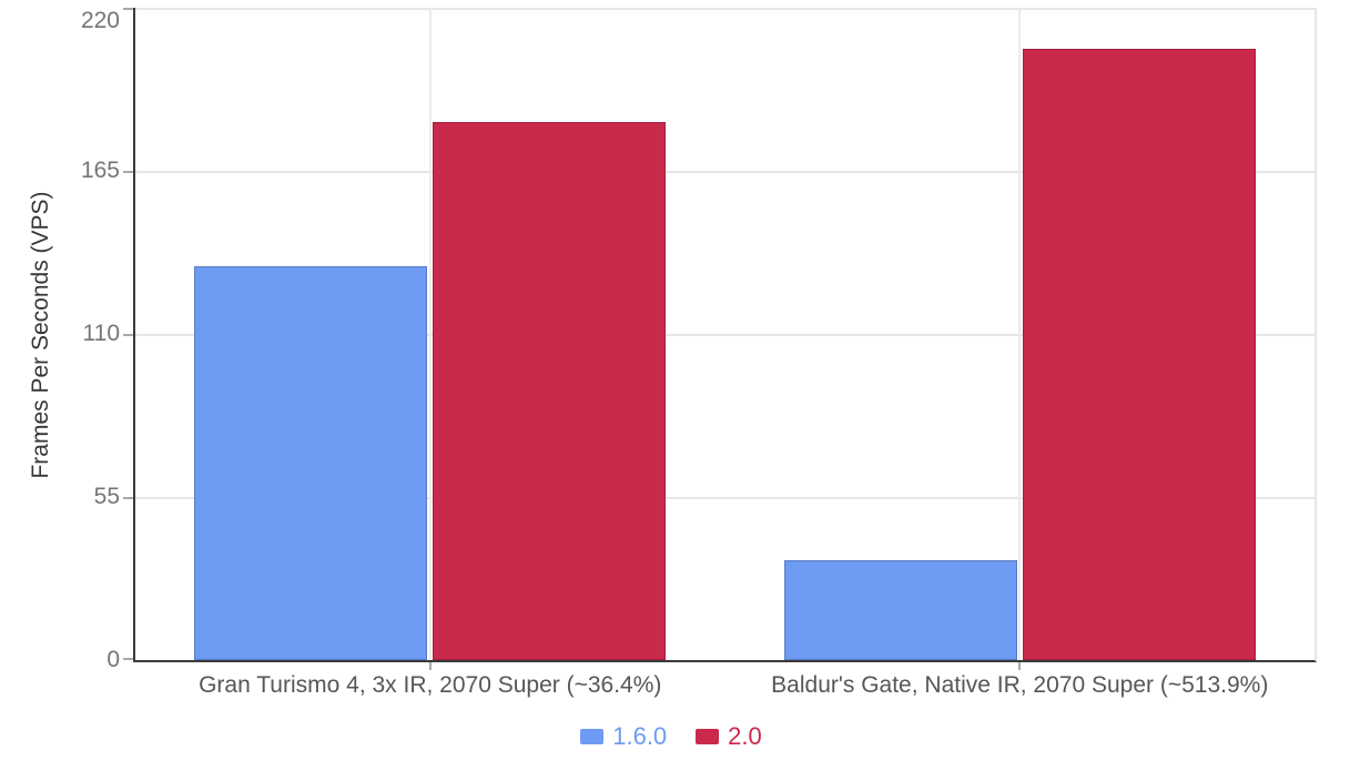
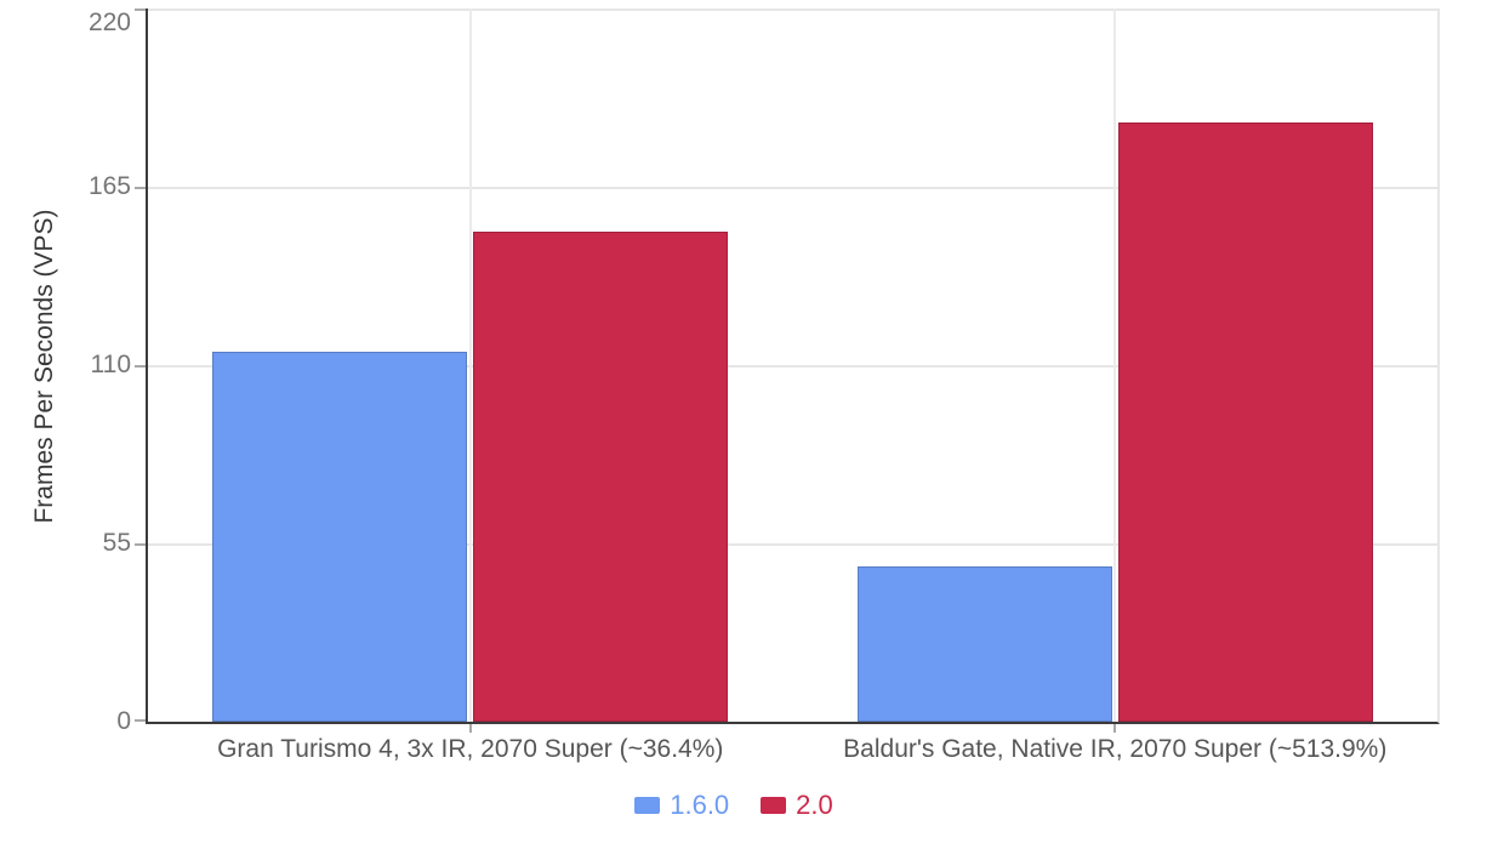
1.6.0/Gran Turismo 4, 3x IR, 2070 Super (~36.4%): 133 -> 114
2.0/Gran Turismo 4, 3x IR, 2070 Super (~36.4%): 181 -> 151
1.6.0/Baldur's Gate, Native IR, 2070 Super (~513.9%): 34 -> 48
2.0/Baldur's Gate, Native IR, 2070 Super (~513.9%): 206 -> 185
